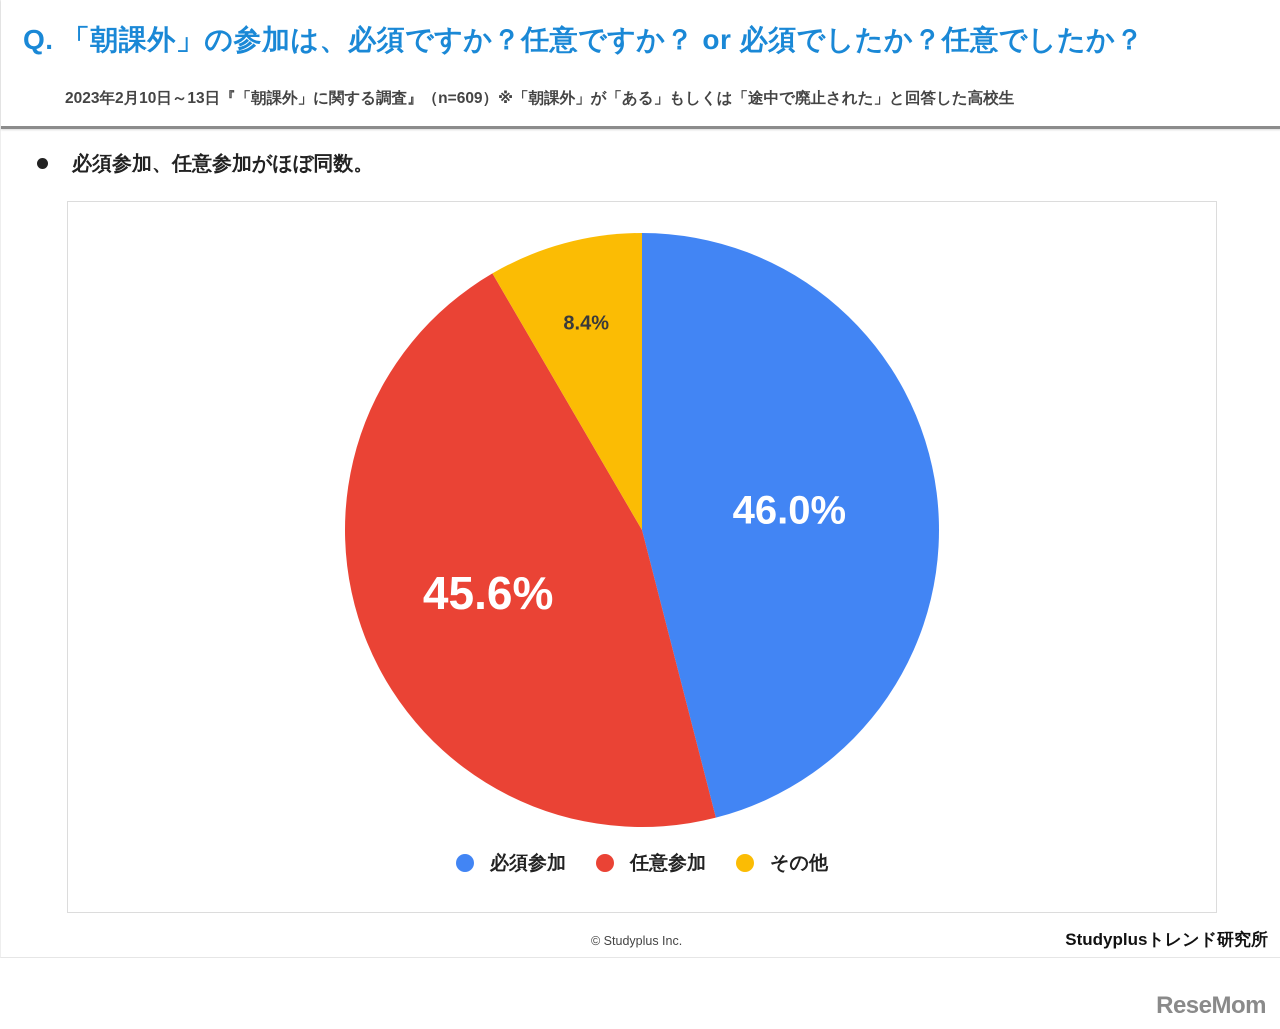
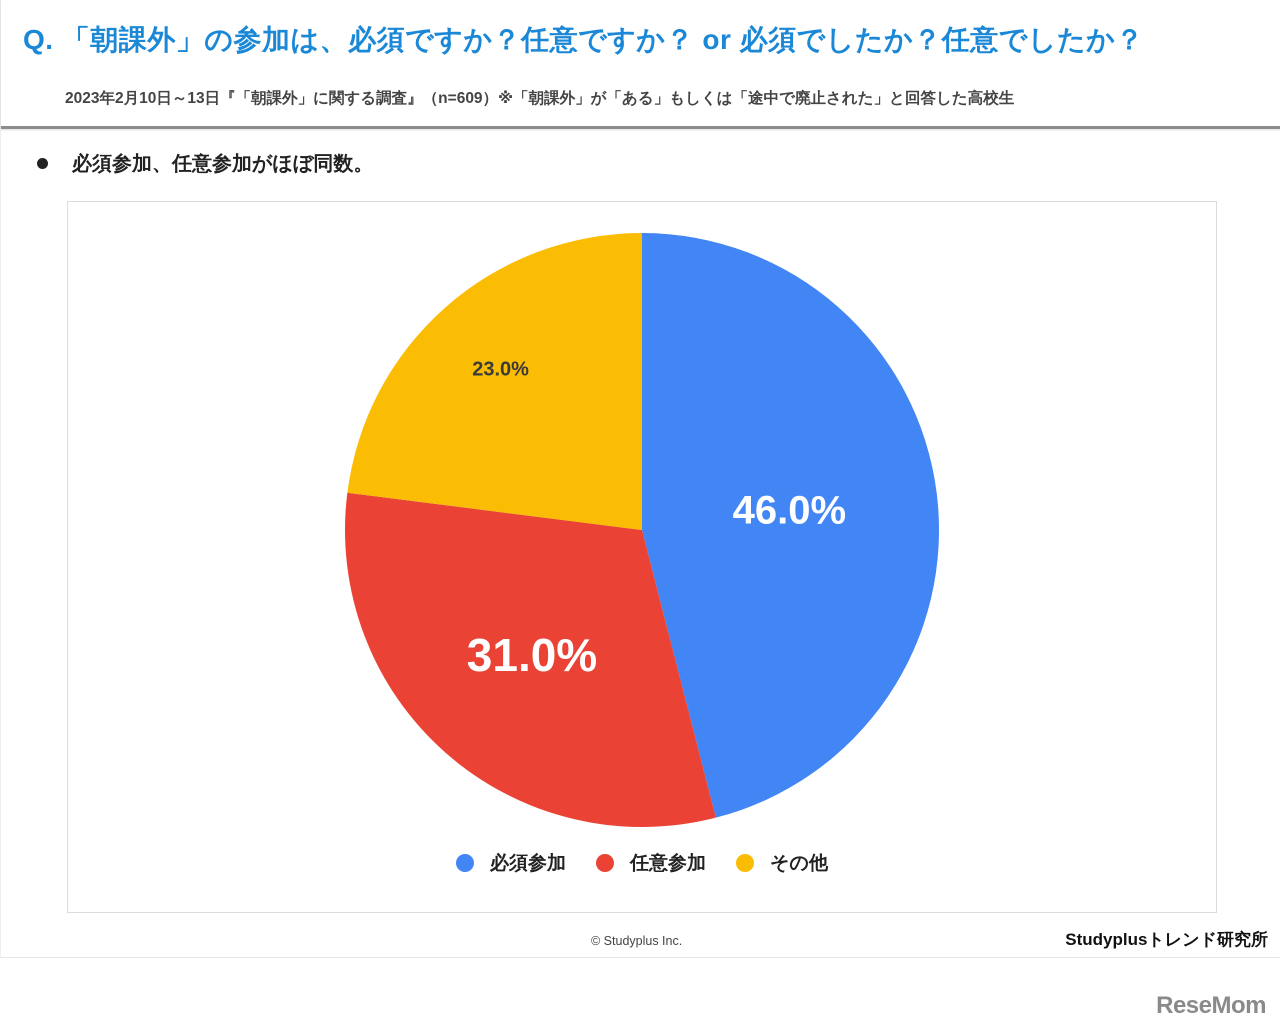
任意参加: 45.6% -> 31.0%
その他: 8.4% -> 23.0%
